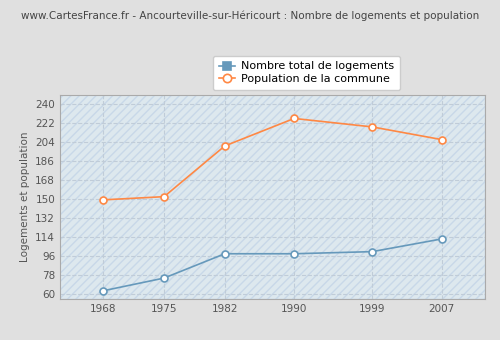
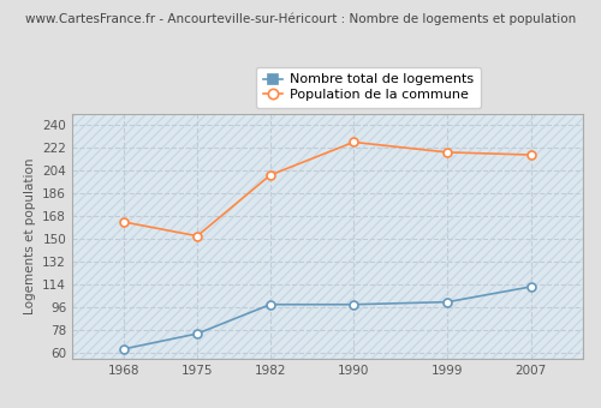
Population de la commune/1968: 149 -> 163
Population de la commune/2007: 206 -> 216
